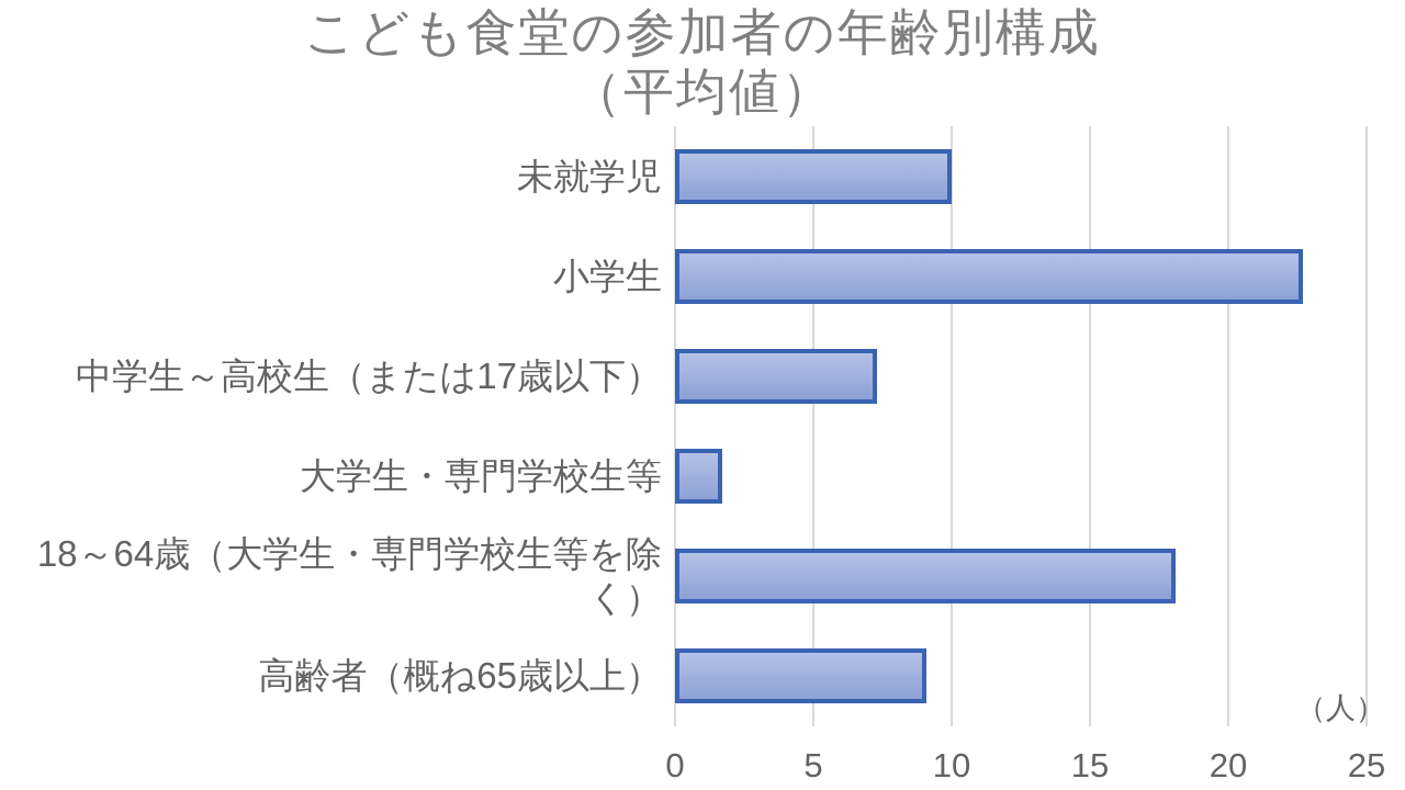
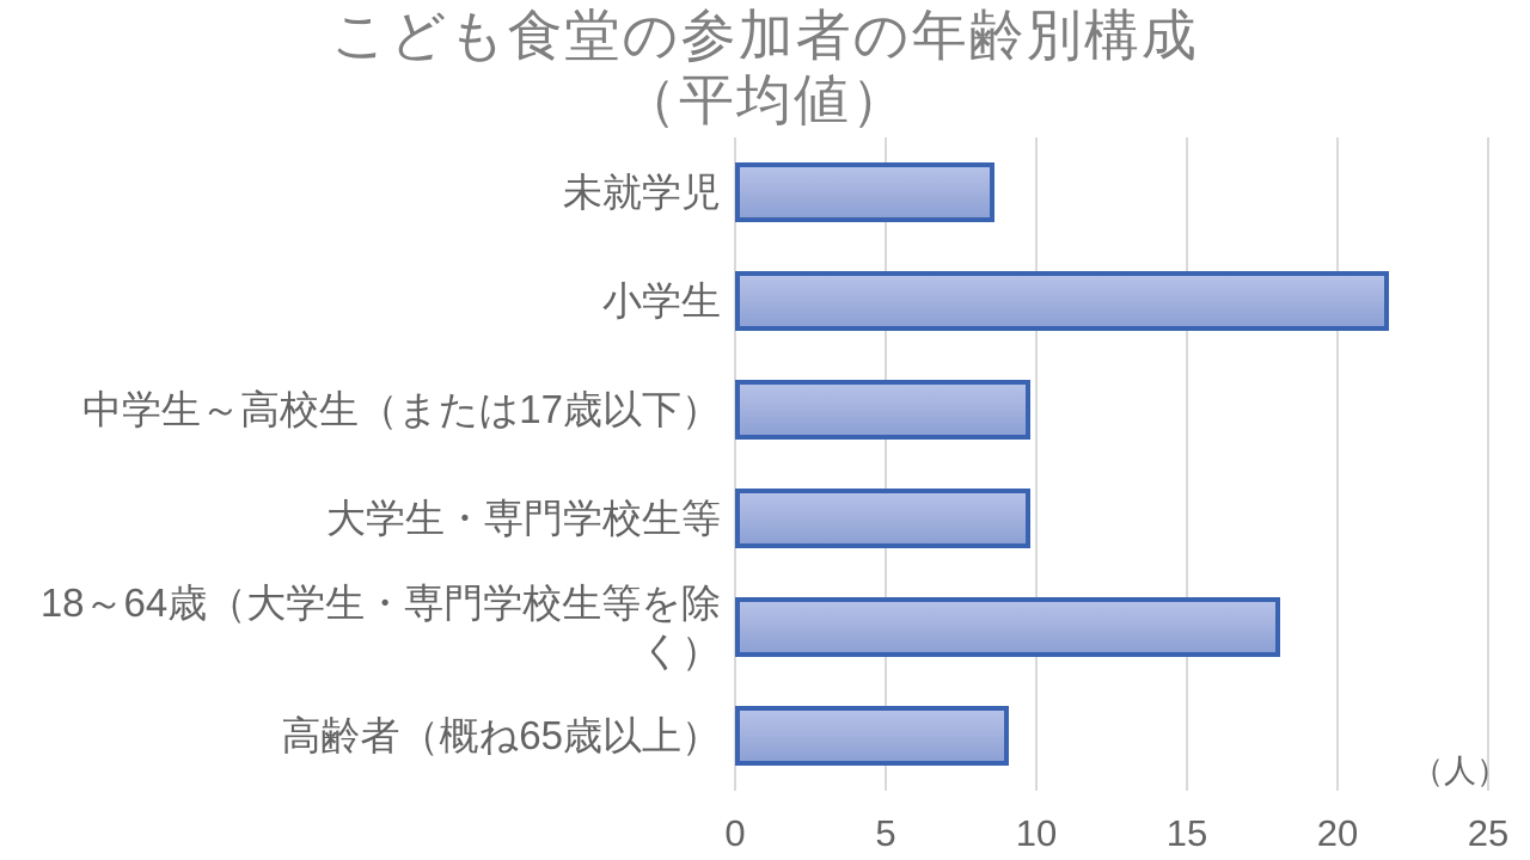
未就学児: 10.0 -> 8.6
小学生: 22.7 -> 21.7
中学生～高校生（または17歳以下）: 7.3 -> 9.8
大学生・専門学校生等: 1.7 -> 9.8
